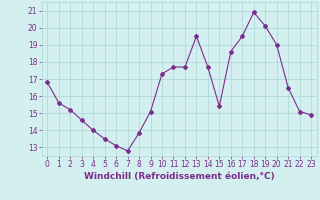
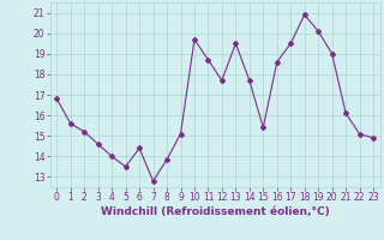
6: 13.1 -> 14.4
10: 17.3 -> 19.7
11: 17.7 -> 18.7
21: 16.5 -> 16.1
